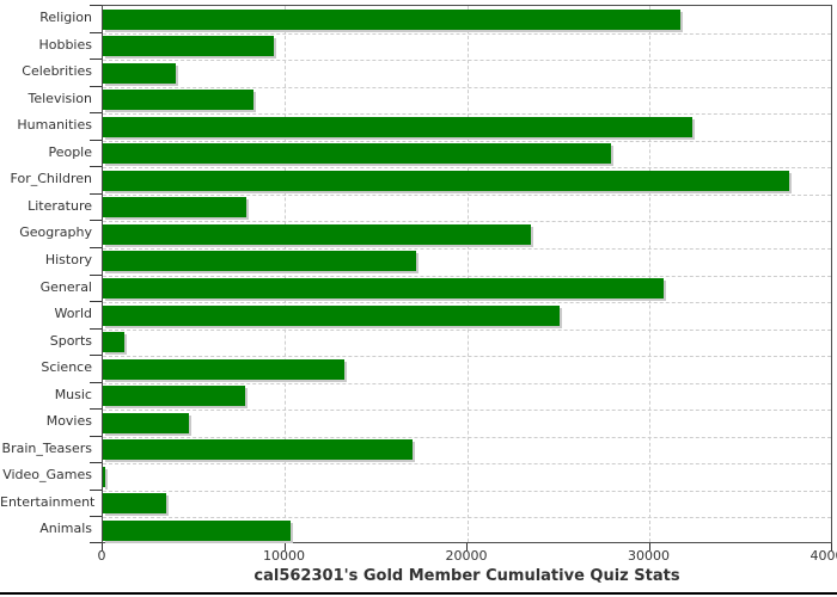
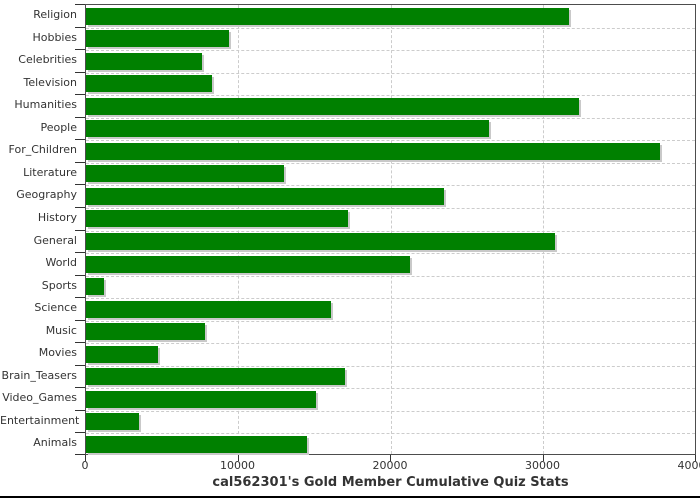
Celebrities: 4000 -> 7600
People: 27900 -> 26500
Literature: 7900 -> 13000
World: 25100 -> 21300
Science: 13300 -> 16100
Video_Games: 200 -> 15100
Animals: 10300 -> 14500
